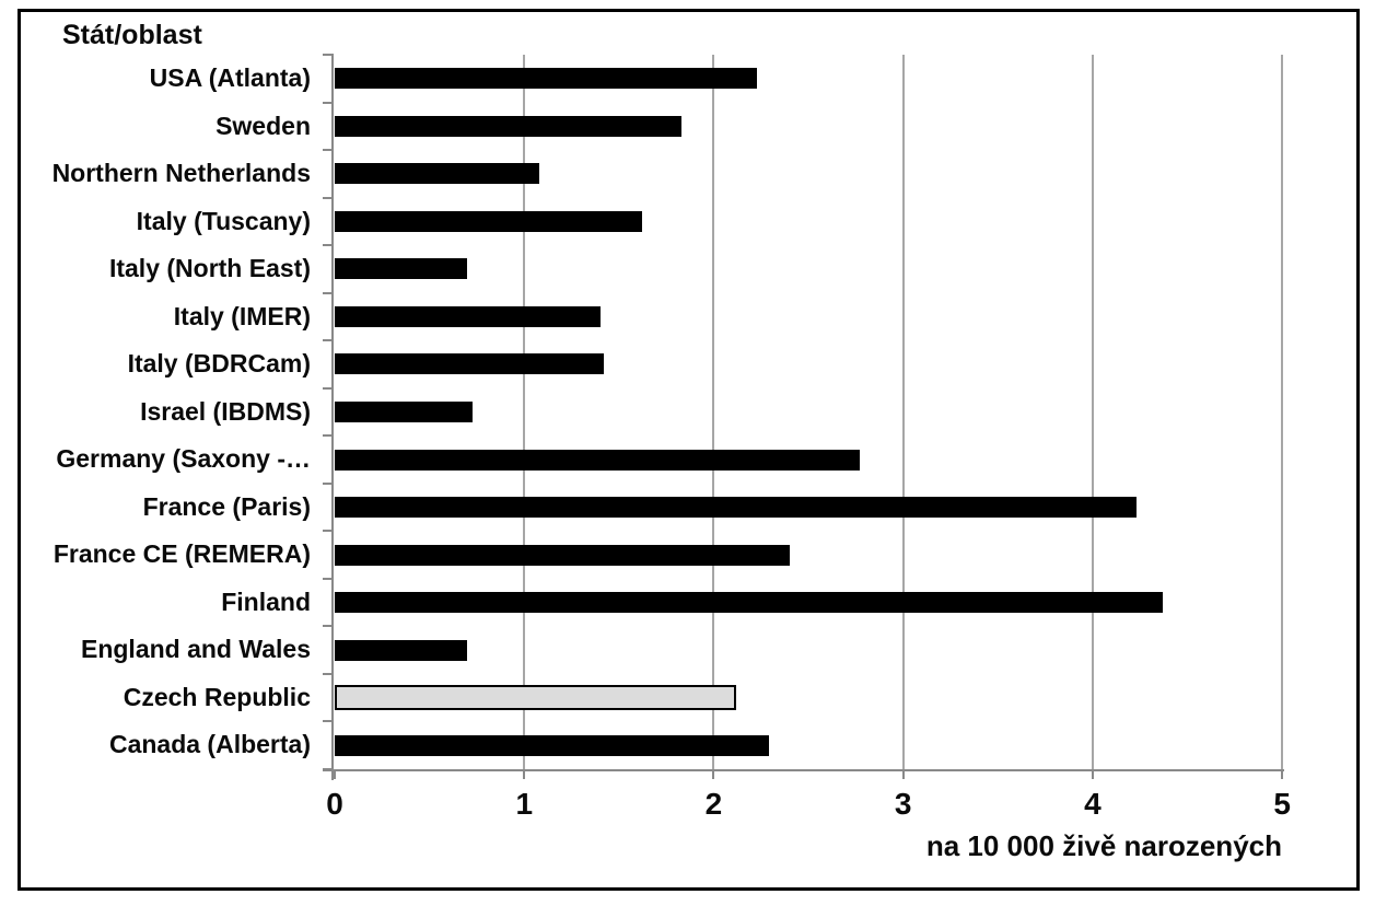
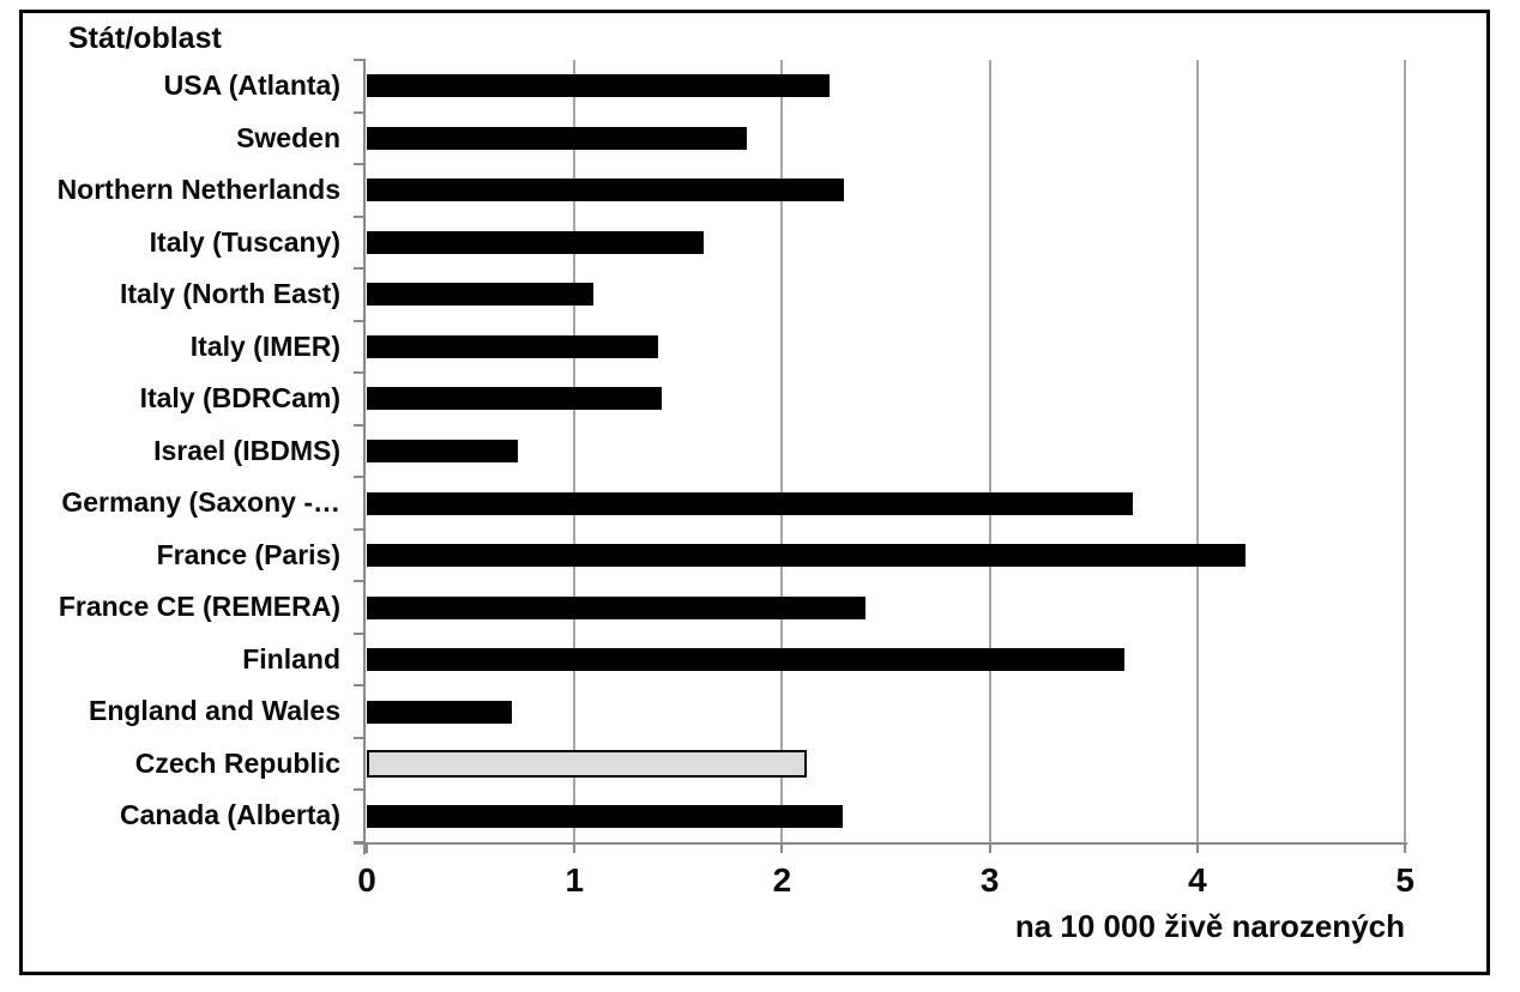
Northern Netherlands: 1.08 -> 2.30
Italy (North East): 0.70 -> 1.09
Germany (Saxony -…: 2.77 -> 3.69
Finland: 4.37 -> 3.65
